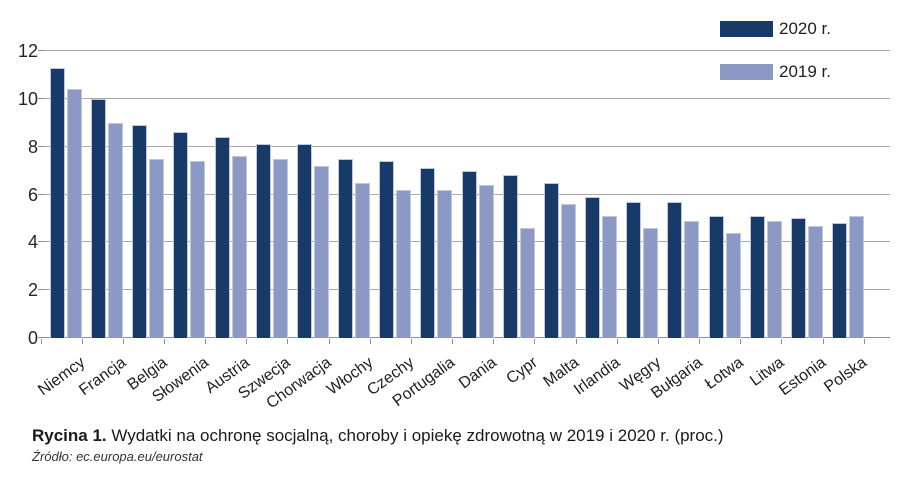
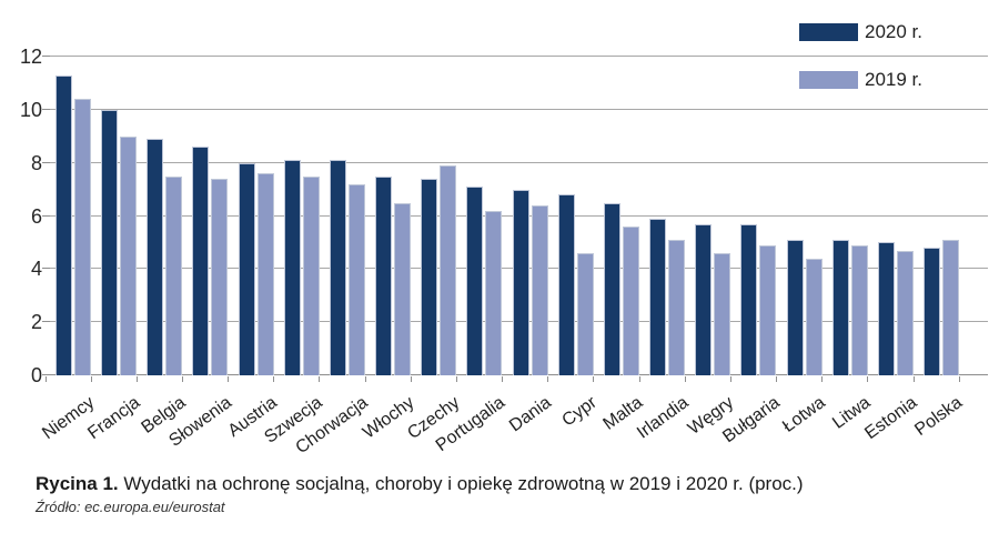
2020 r./Austria: 8.4 -> 8.0
2019 r./Czechy: 6.2 -> 7.9
